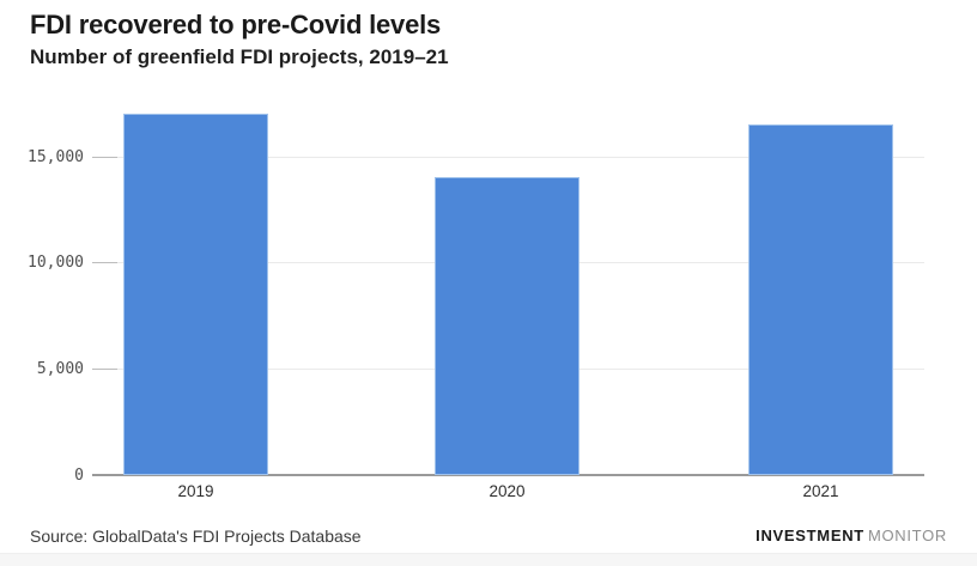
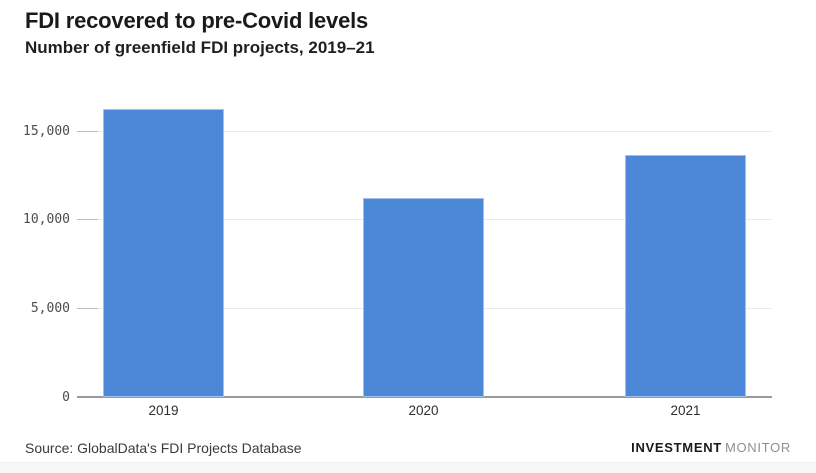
2019: 17000 -> 16200
2020: 14000 -> 11200
2021: 16500 -> 13600
